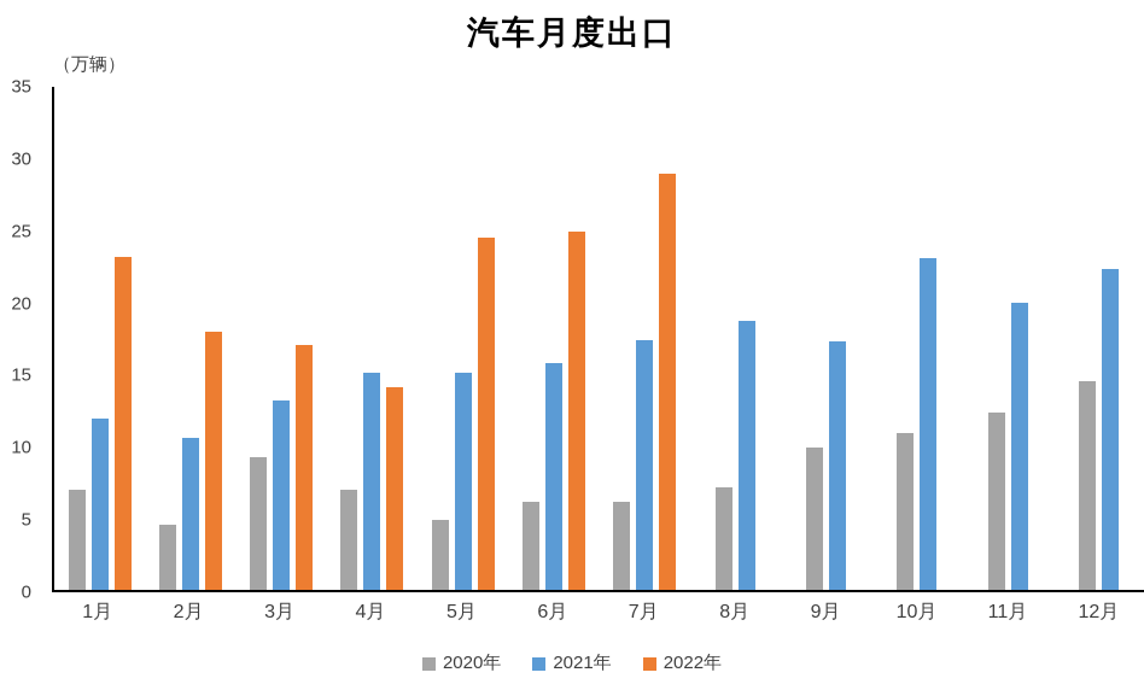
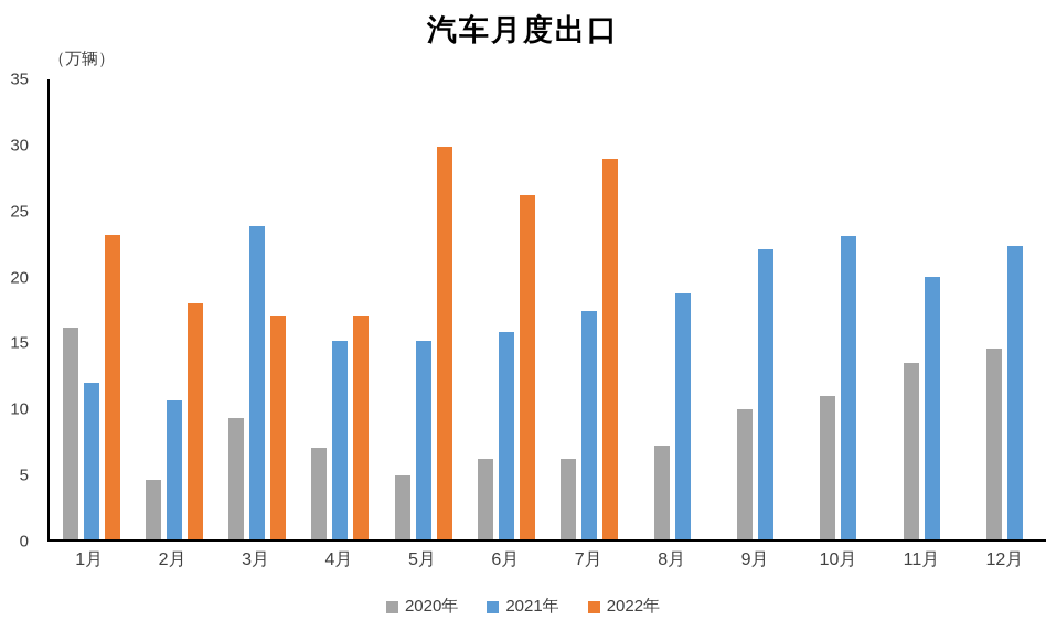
2020年/1月: 7.0 -> 16.1
2021年/3月: 13.2 -> 23.8
2022年/4月: 14.1 -> 17.0
2022年/5月: 24.5 -> 29.9
2022年/6月: 24.9 -> 26.2
2021年/9月: 17.3 -> 22.1
2020年/11月: 12.3 -> 13.4
